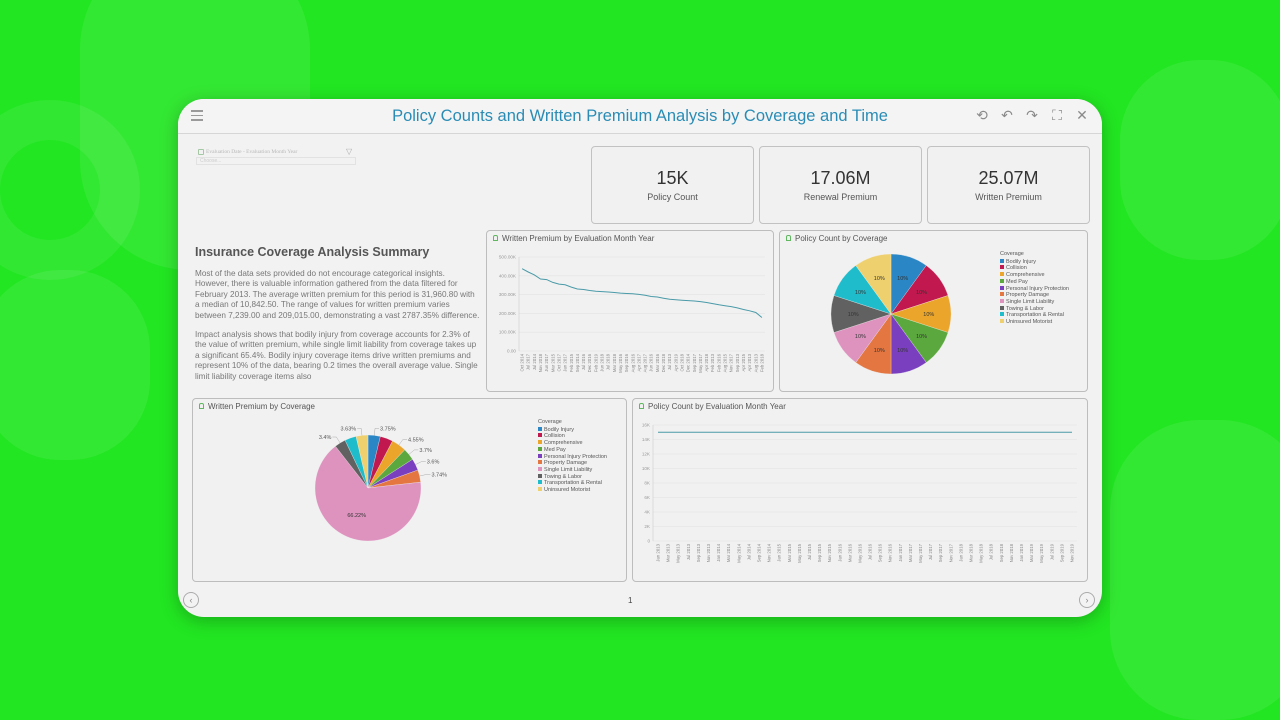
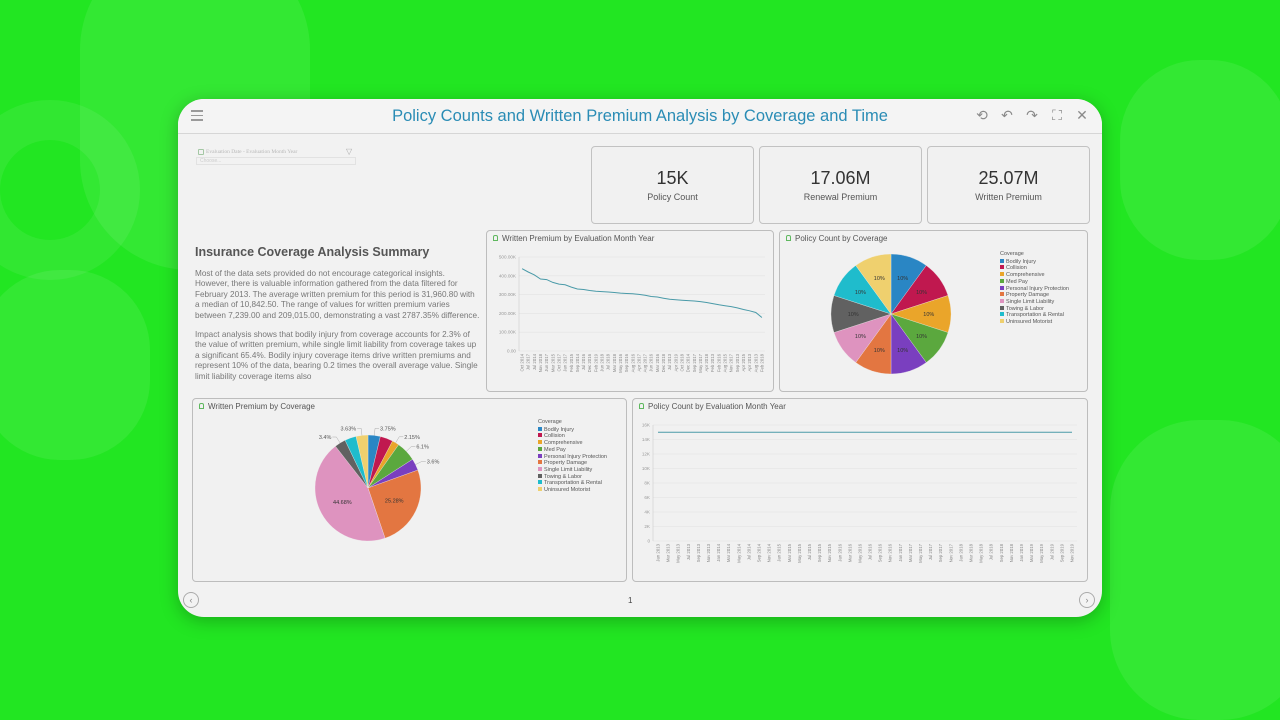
Written Premium by Coverage/Comprehensive: 4.55% -> 2.15%
Written Premium by Coverage/Med Pay: 3.7% -> 6.1%
Written Premium by Coverage/Property Damage: 3.74% -> 25.28%
Written Premium by Coverage/Single Limit Liability: 66.22% -> 44.68%
